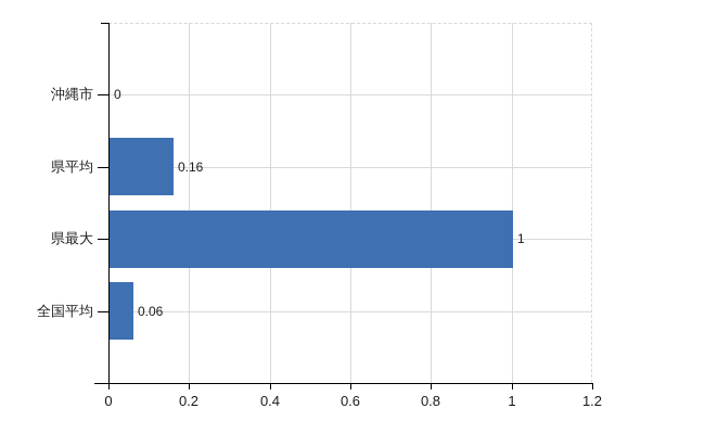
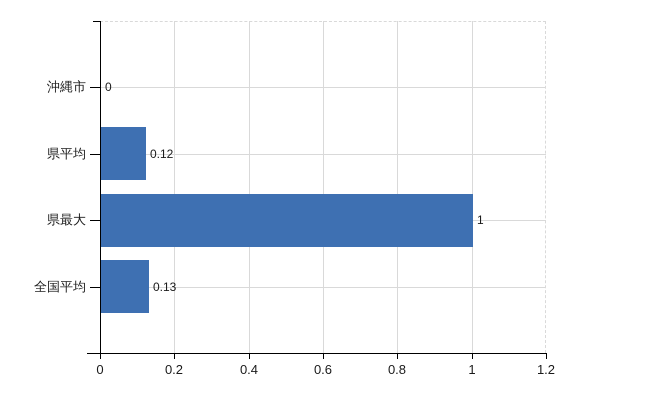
県平均: 0.16 -> 0.12
全国平均: 0.06 -> 0.13
